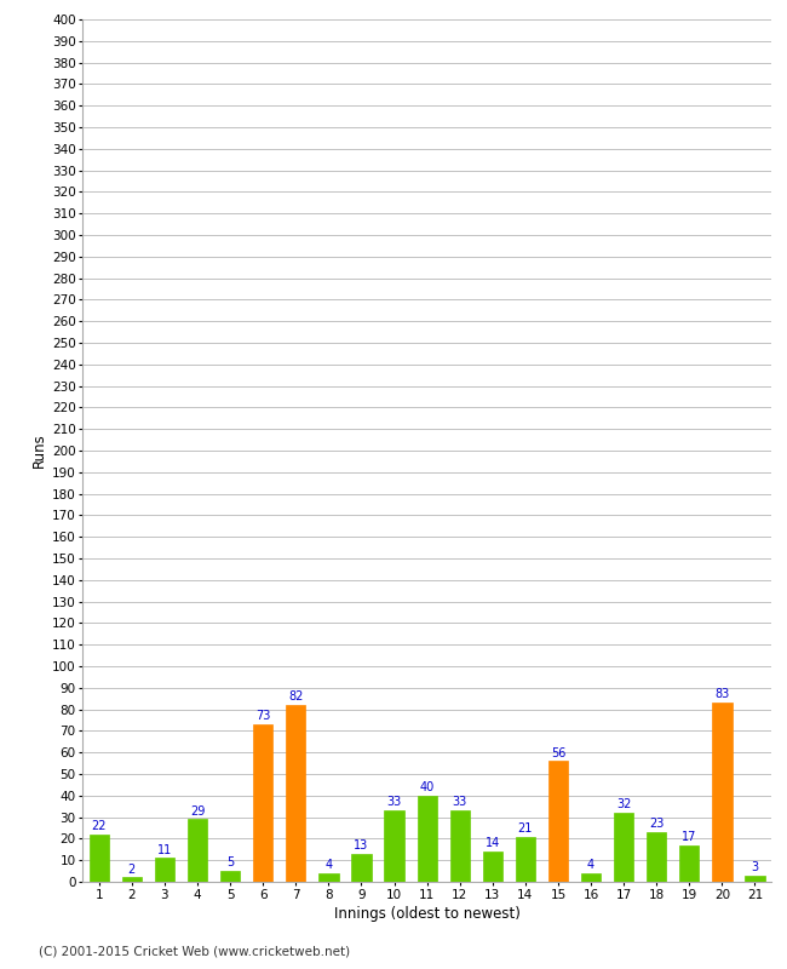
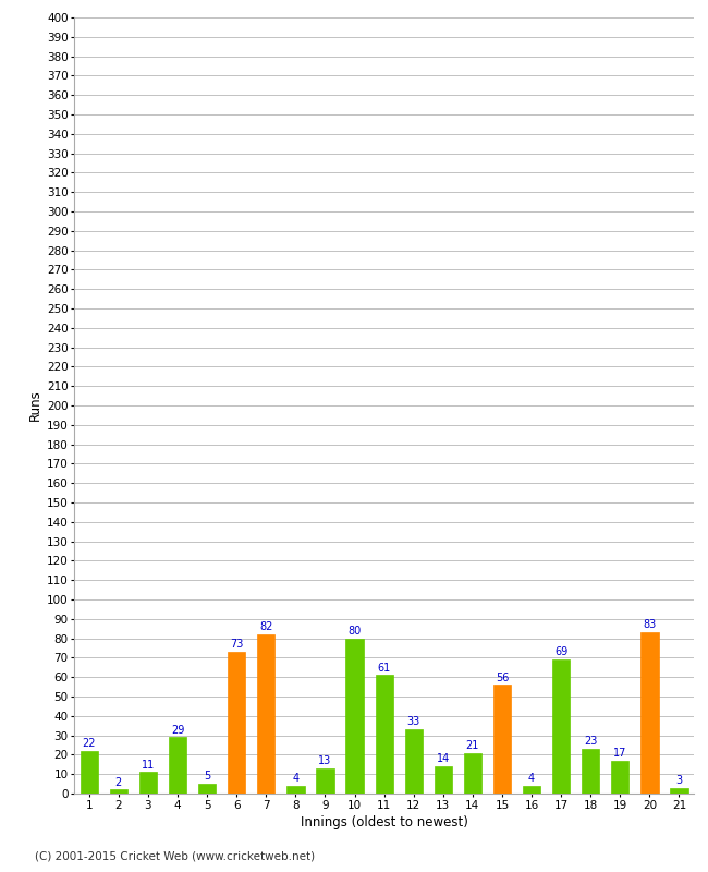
10: 33 -> 80
11: 40 -> 61
17: 32 -> 69
